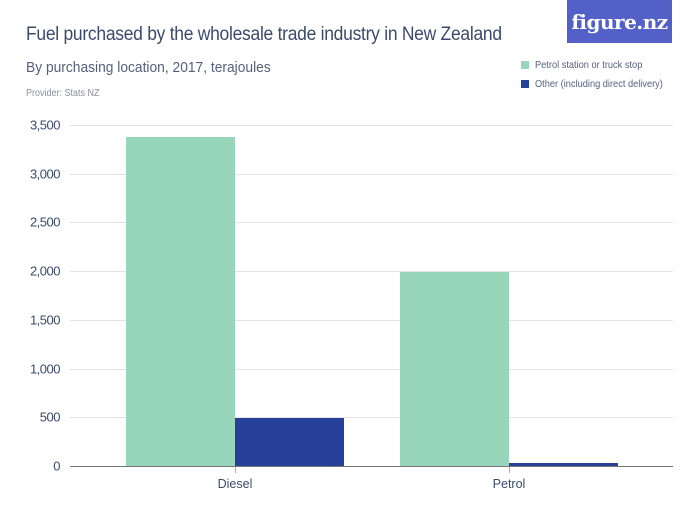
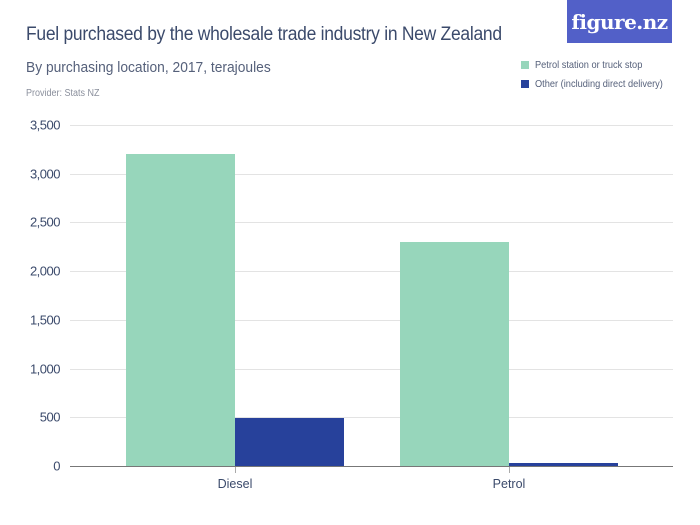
Petrol station or truck stop/Diesel: 3400 -> 3200
Petrol station or truck stop/Petrol: 2000 -> 2300
